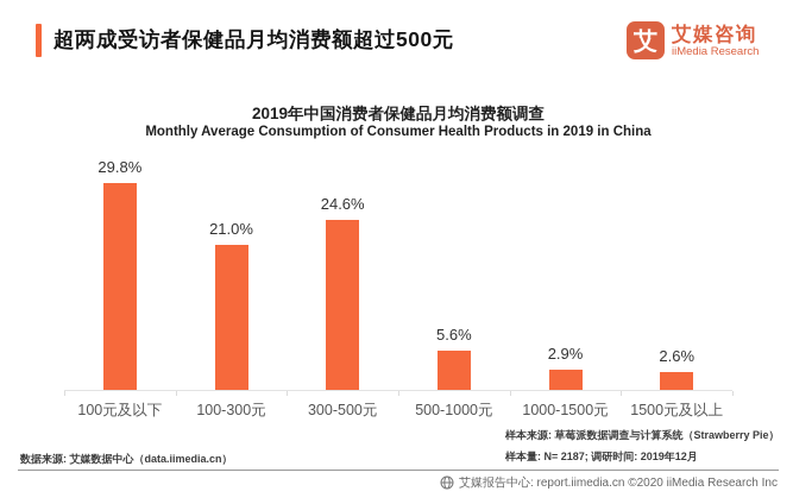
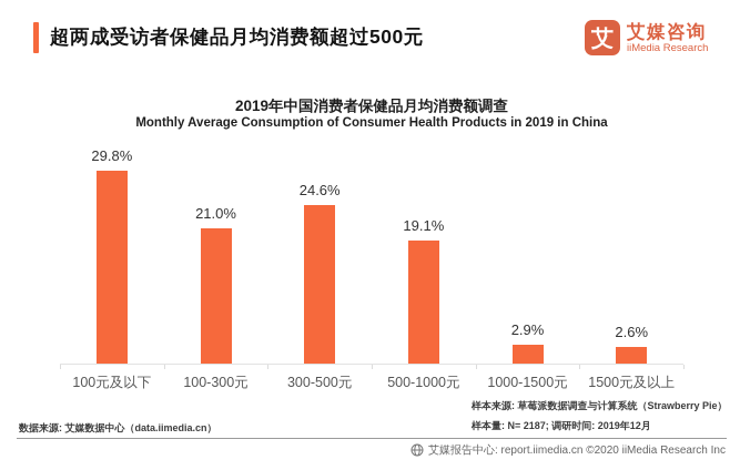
500-1000元: 5.6% -> 19.1%
